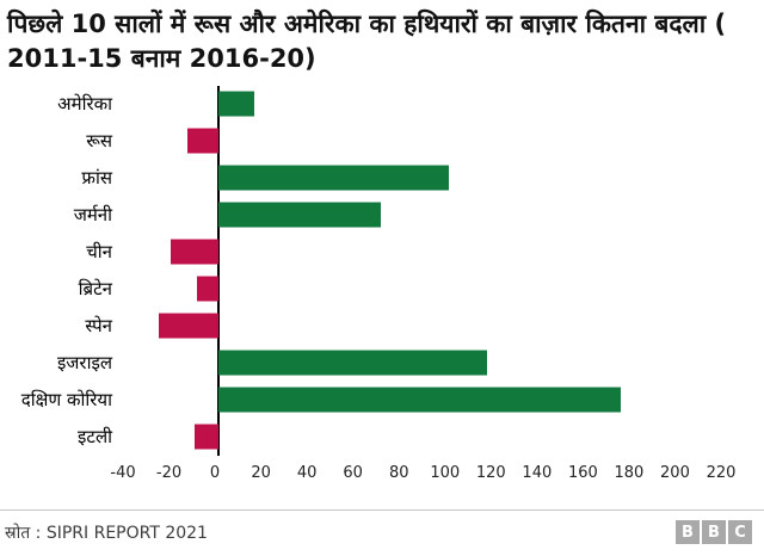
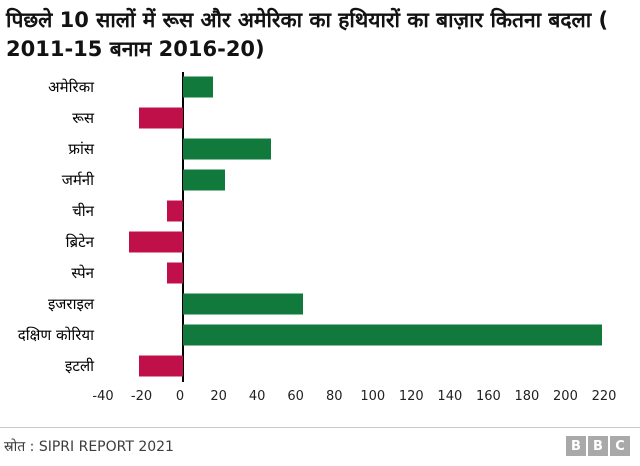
रूस: -13 -> -22
फ्रांस: 97 -> 44
जर्मनी: 68 -> 21
चीन: -20 -> -8
ब्रिटेन: -9 -> -27
स्पेन: -25 -> -8
इजराइल: 113 -> 60
दक्षिण कोरिया: 169 -> 210
इटली: -10 -> -22
